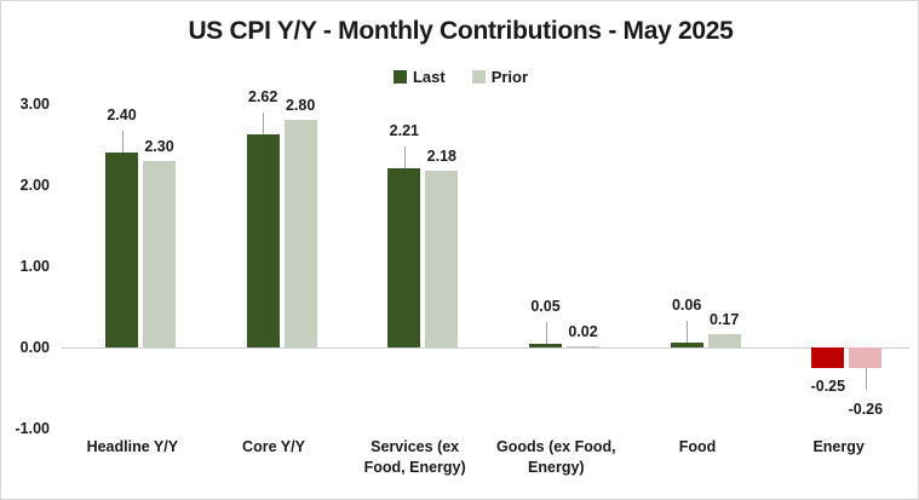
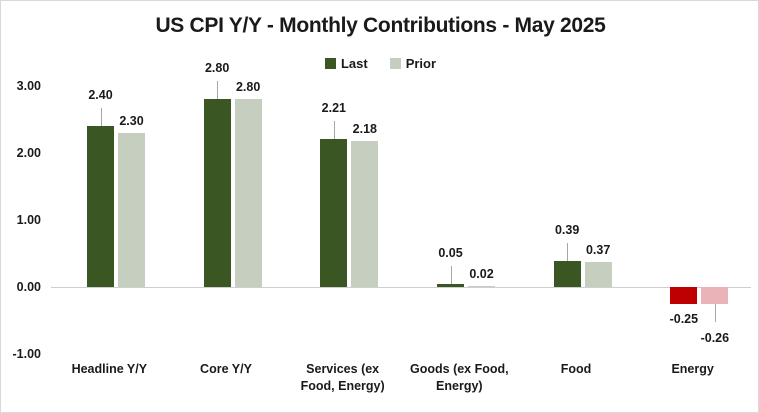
Last/Core Y/Y: 2.62 -> 2.80
Last/Food: 0.06 -> 0.39
Prior/Food: 0.17 -> 0.37
